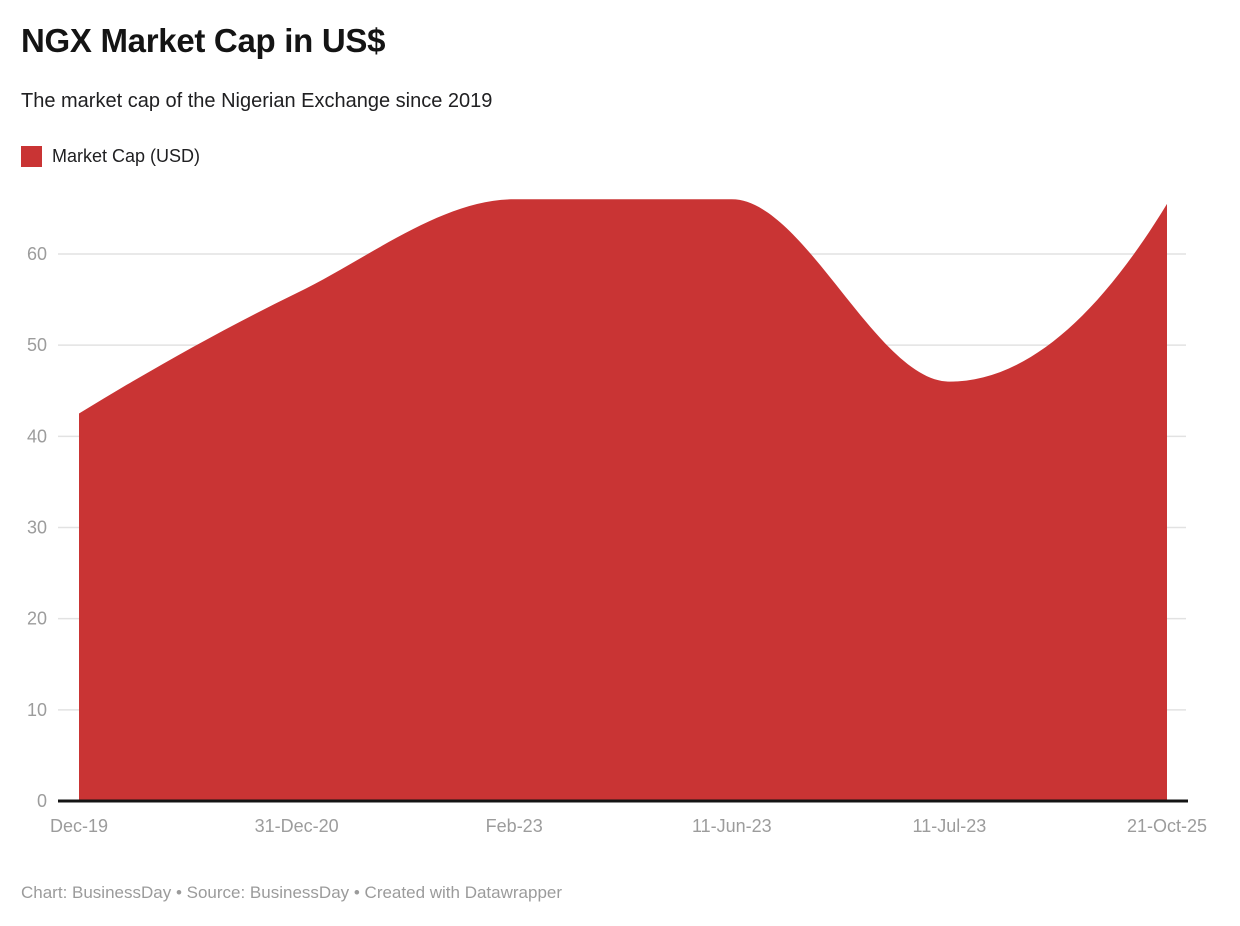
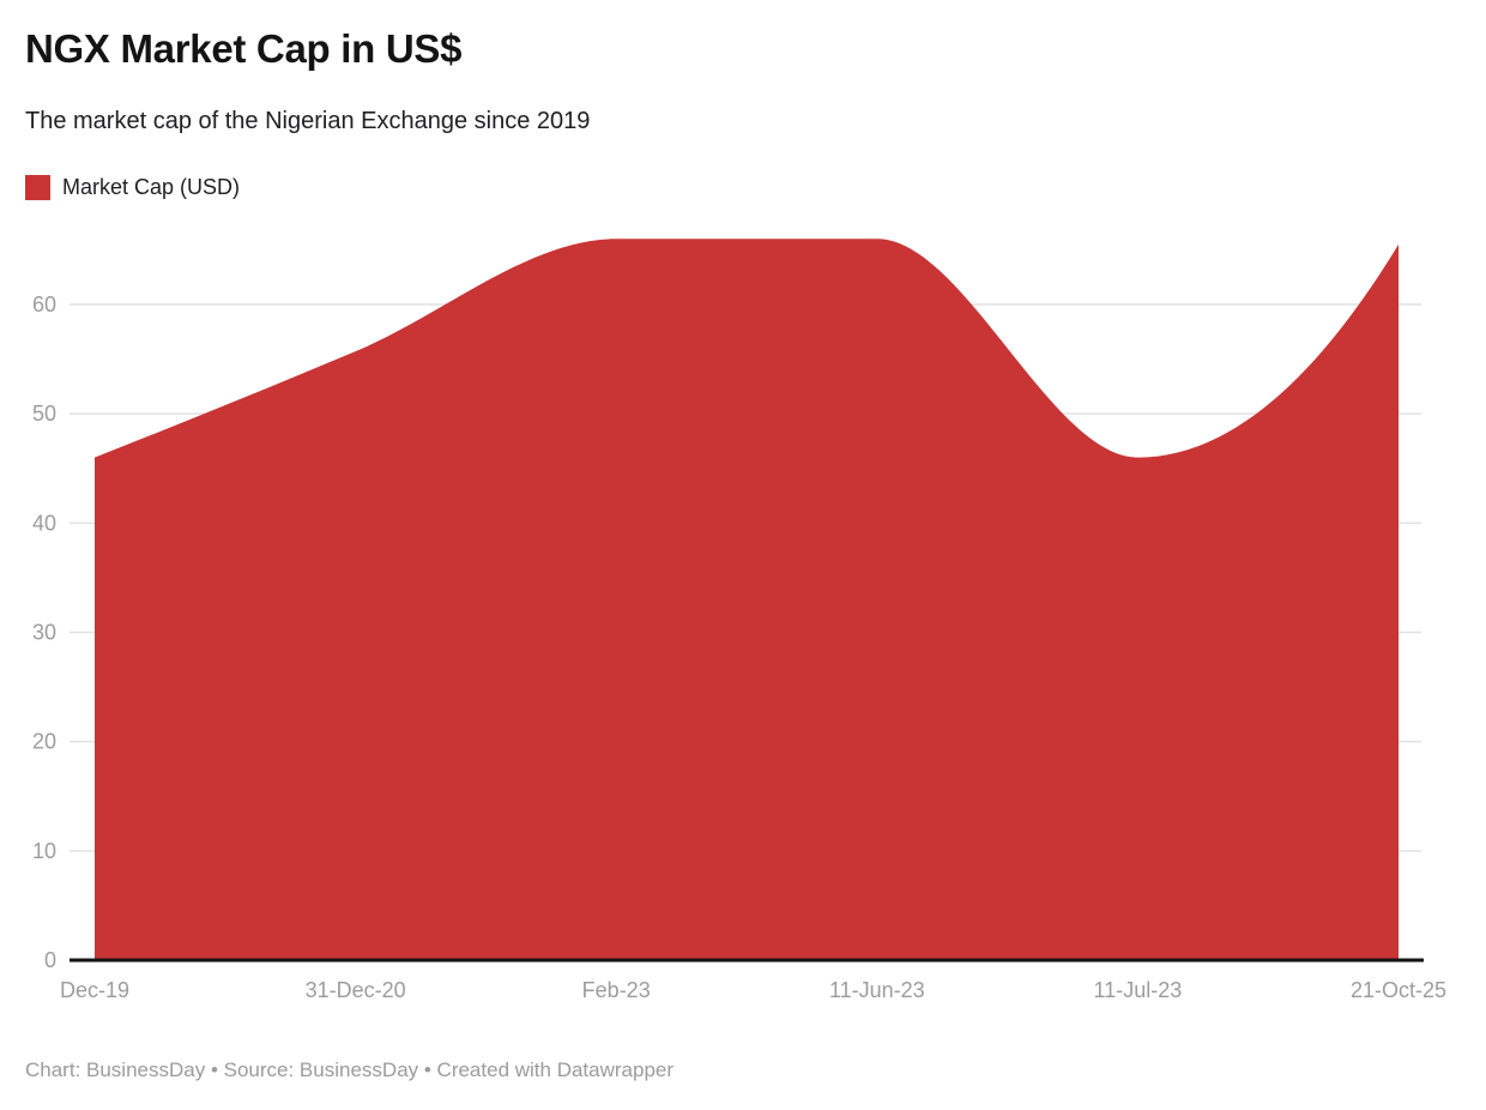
Dec-19: 42 -> 46
